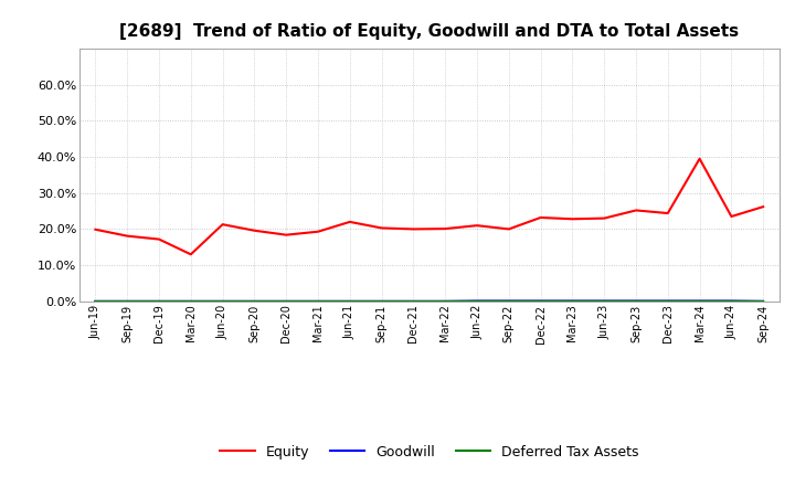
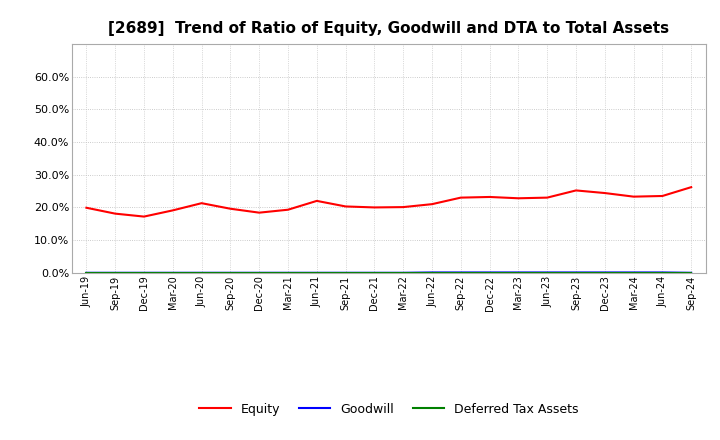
Equity/Mar-20: 13.0% -> 19.1%
Equity/Sep-22: 20.0% -> 23.0%
Equity/Mar-24: 39.5% -> 23.3%
